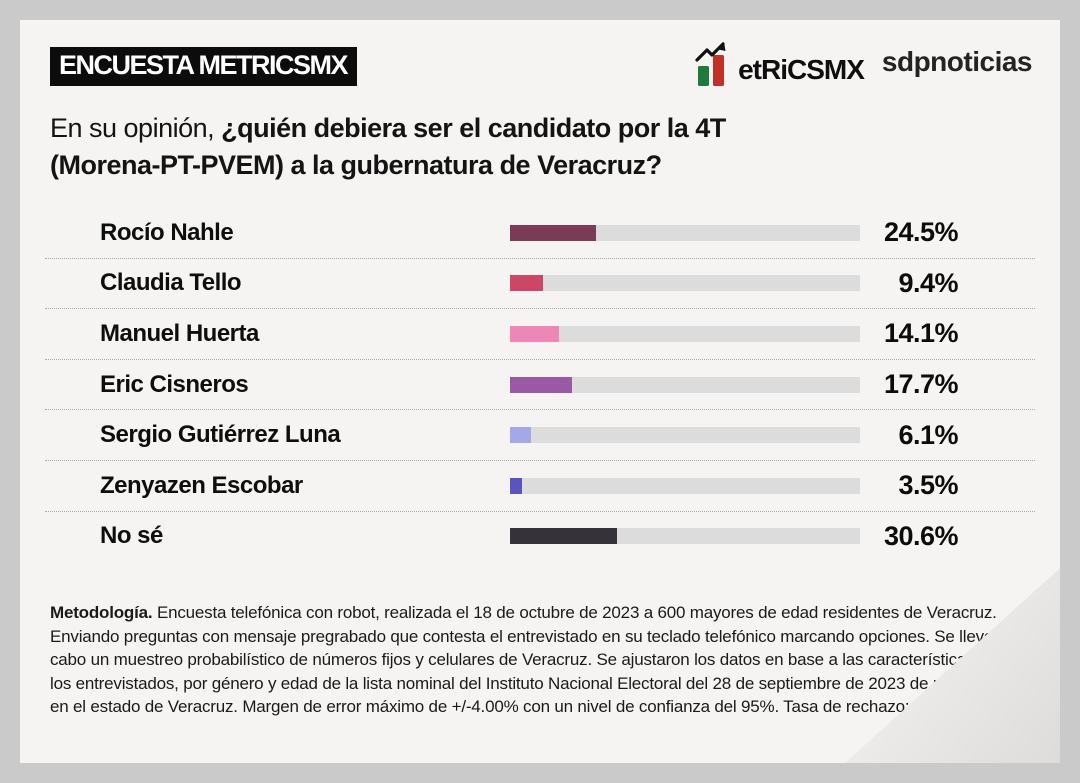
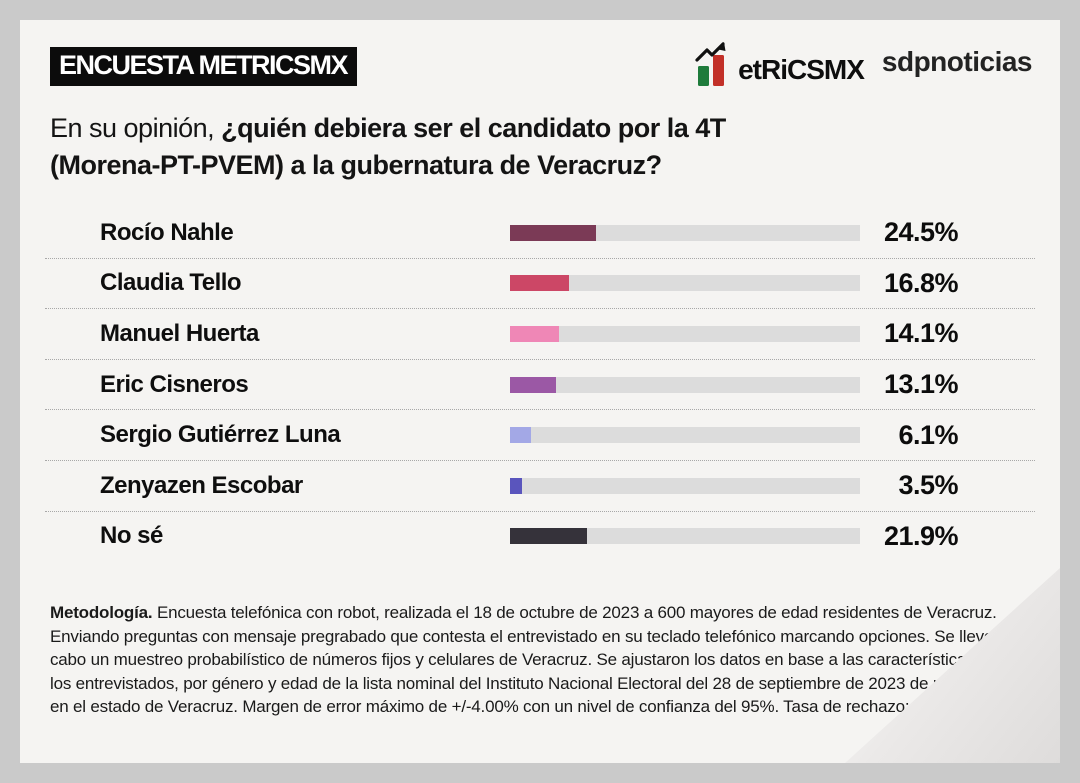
Claudia Tello: 9.4% -> 16.8%
Eric Cisneros: 17.7% -> 13.1%
No sé: 30.6% -> 21.9%
